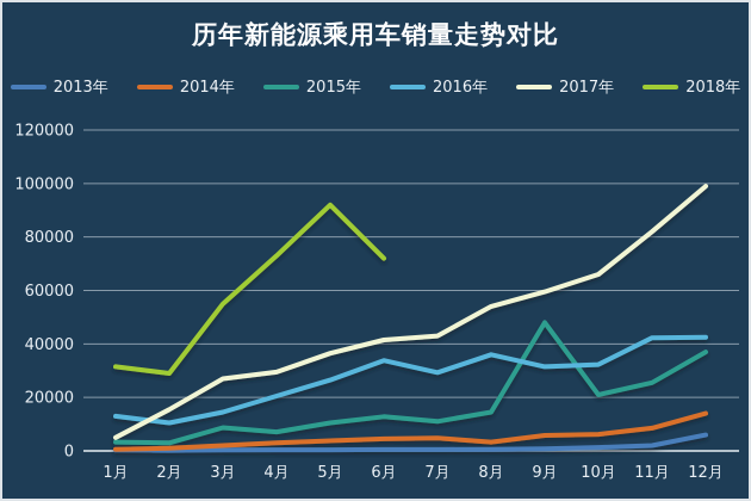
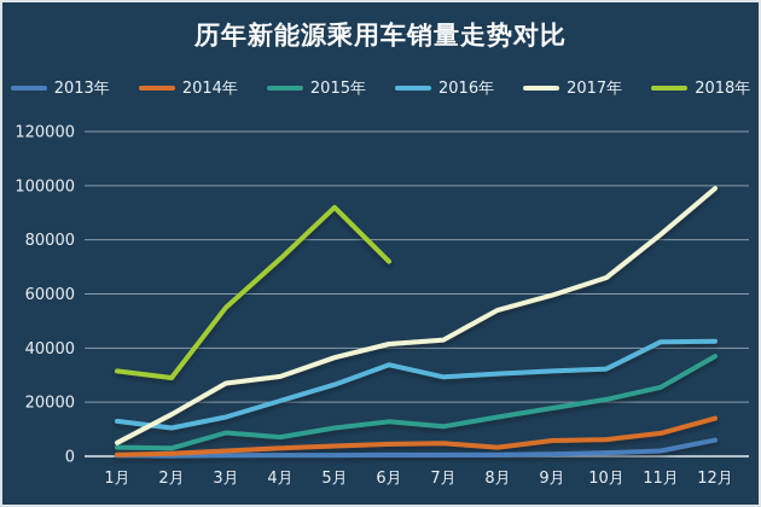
2016年/8月: 36000 -> 30000
2015年/9月: 48000 -> 18000
